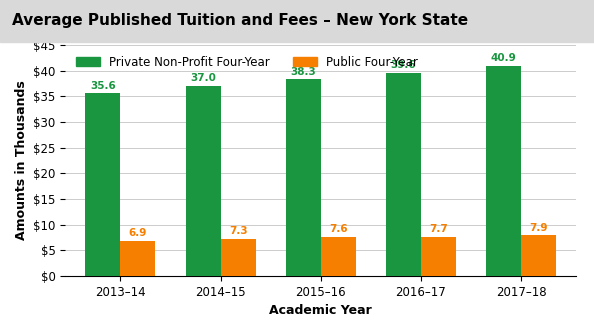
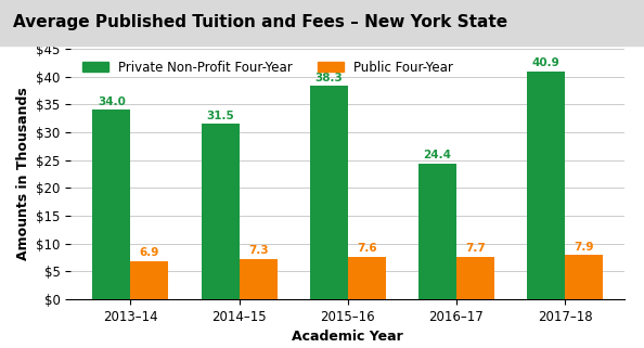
Private Non-Profit Four-Year/2013–14: 35.6 -> 34.0
Private Non-Profit Four-Year/2014–15: 37.0 -> 31.5
Private Non-Profit Four-Year/2016–17: $39.6 -> $24.4
